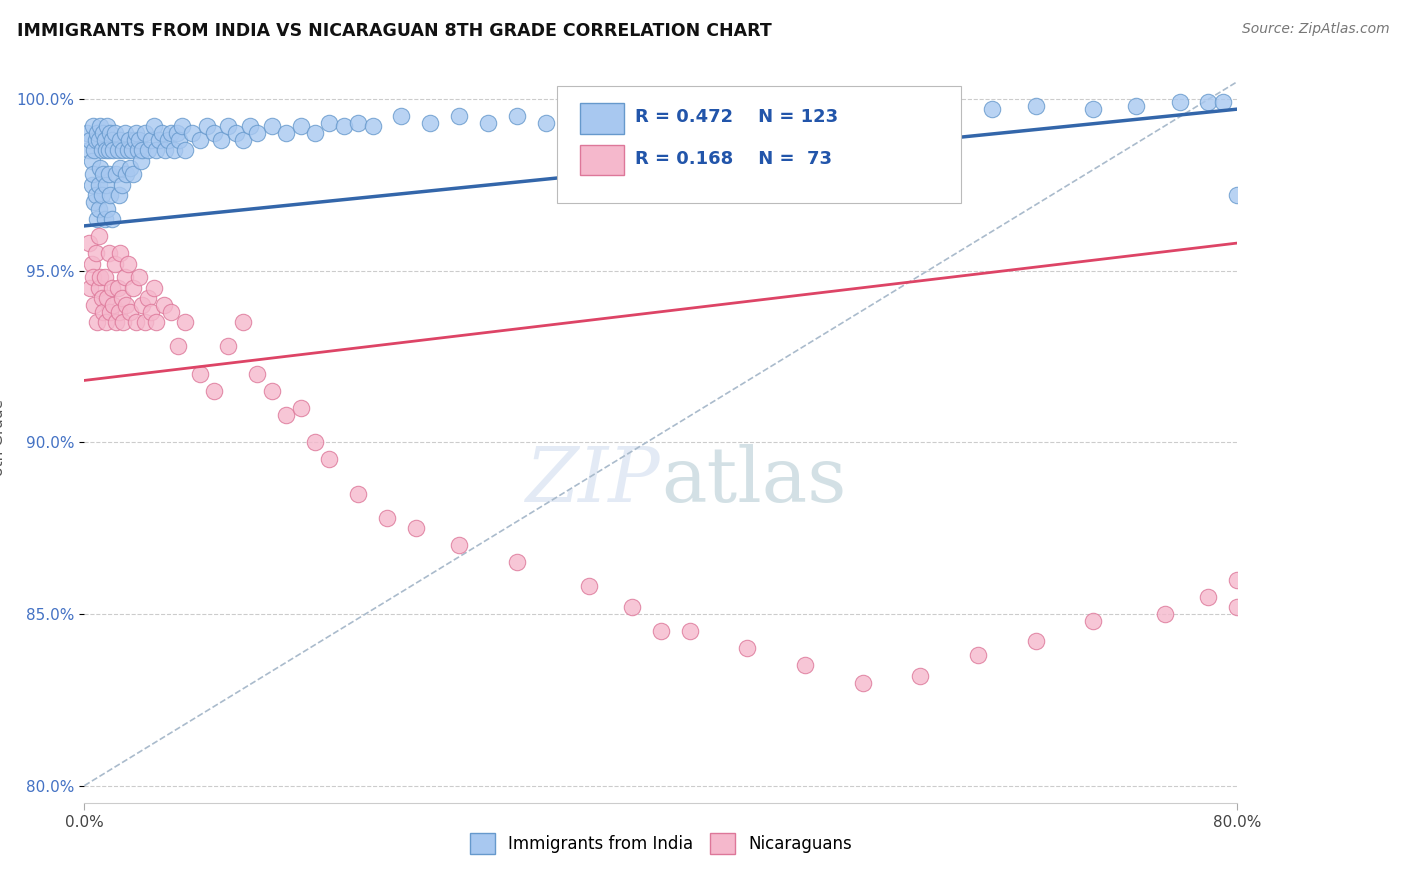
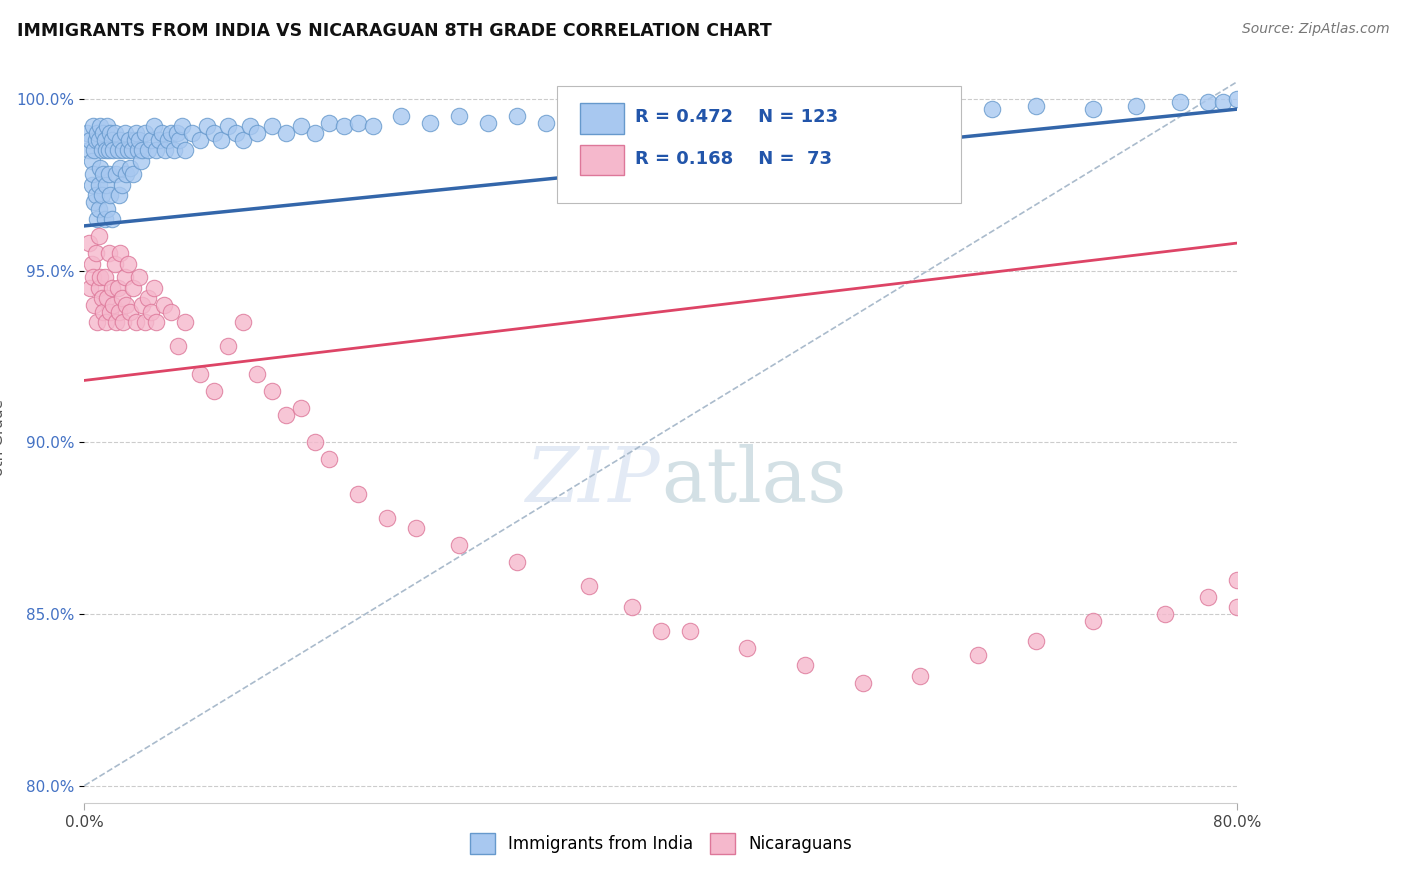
Immigrants from India/80.0%: 97.2% -> 100.0%
